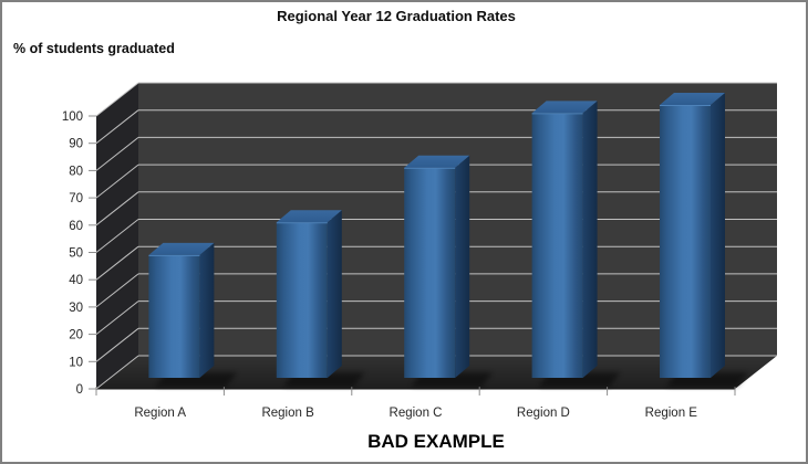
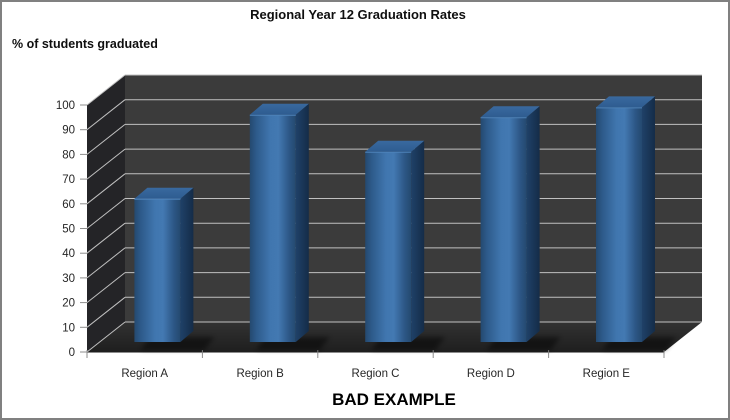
Region A: 45 -> 58
Region B: 57 -> 92
Region D: 97 -> 91
Region E: 100 -> 95
